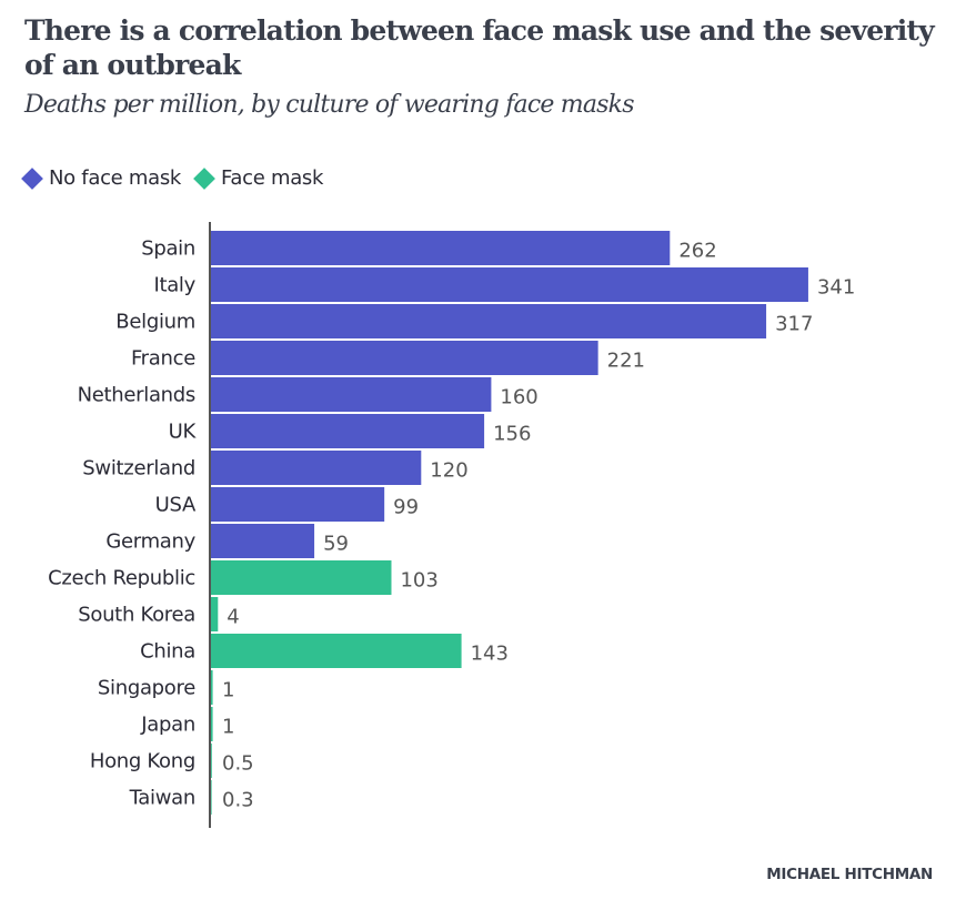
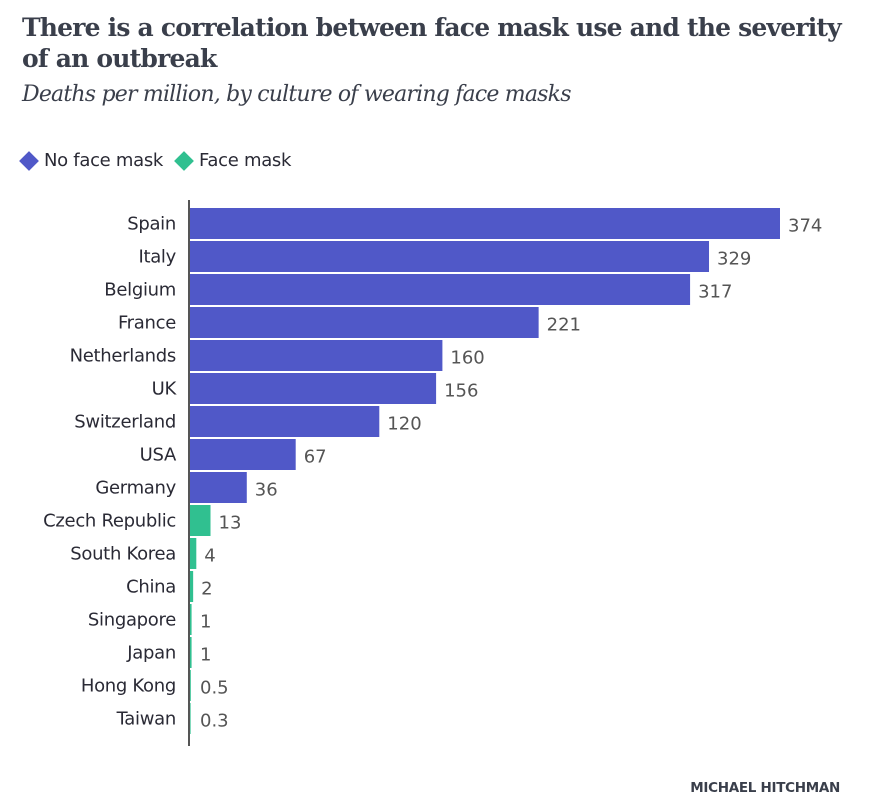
Spain: 262 -> 374
Italy: 341 -> 329
USA: 99 -> 67
Germany: 59 -> 36
Czech Republic: 103 -> 13
China: 143 -> 2
